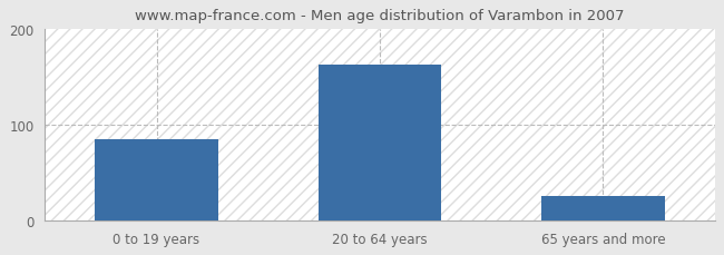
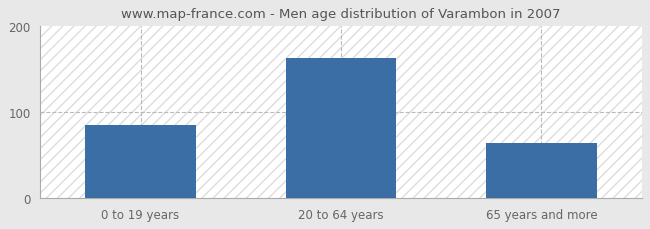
65 years and more: 25 -> 64
